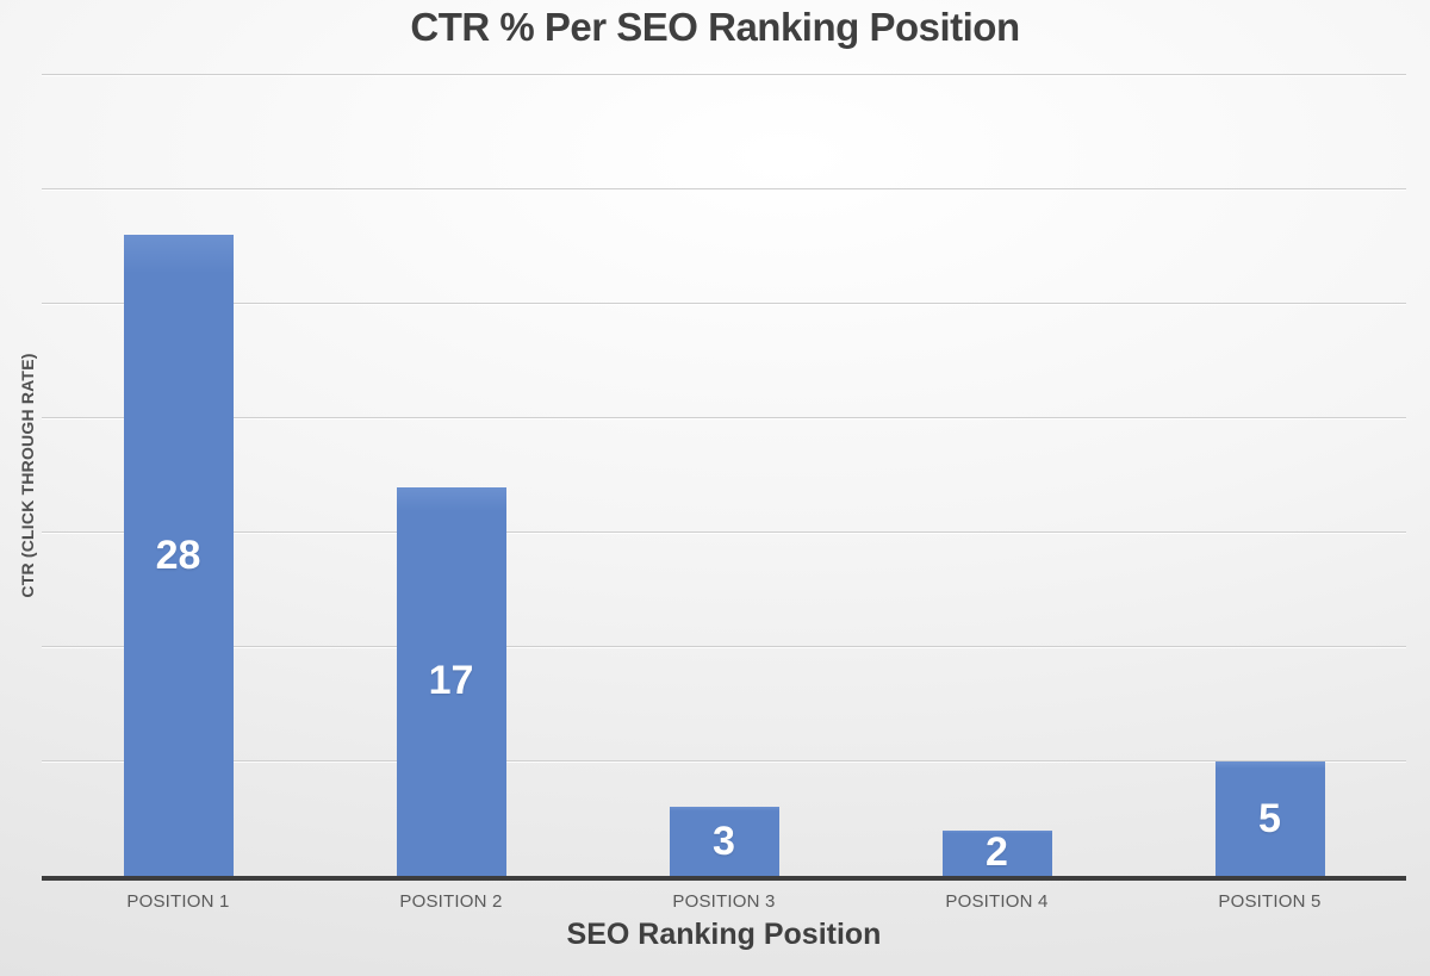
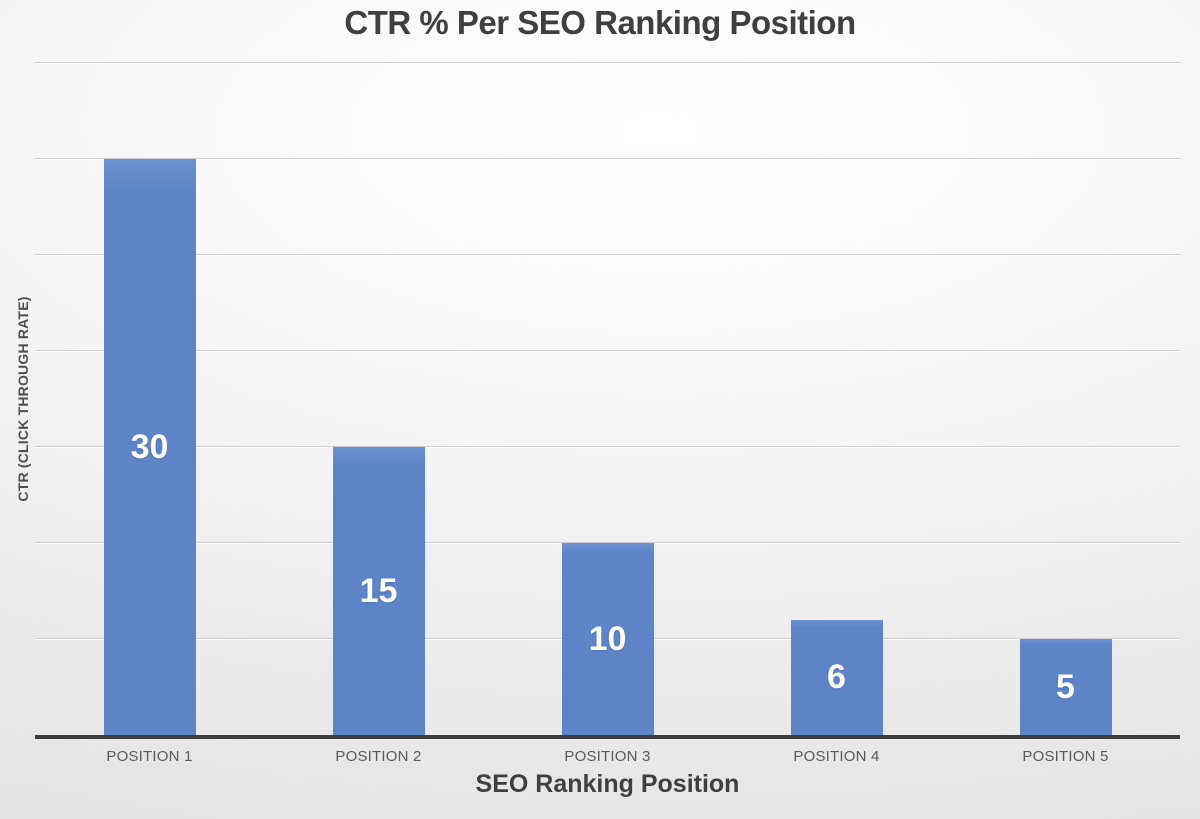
POSITION 1: 28 -> 30
POSITION 2: 17 -> 15
POSITION 3: 3 -> 10
POSITION 4: 2 -> 6
